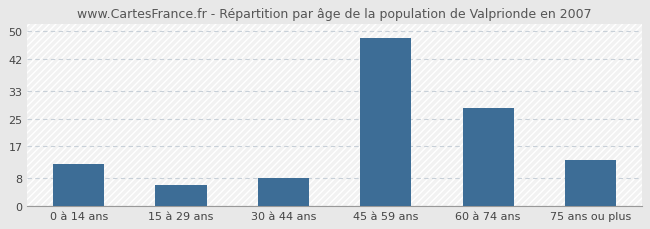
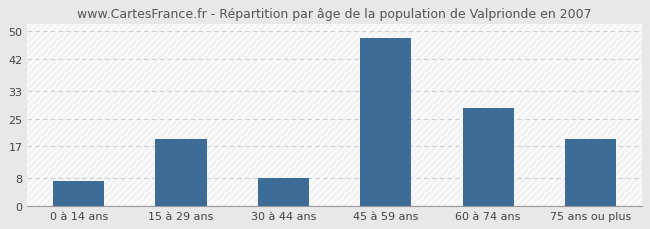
0 à 14 ans: 12 -> 7
15 à 29 ans: 6 -> 19
75 ans ou plus: 13 -> 19
